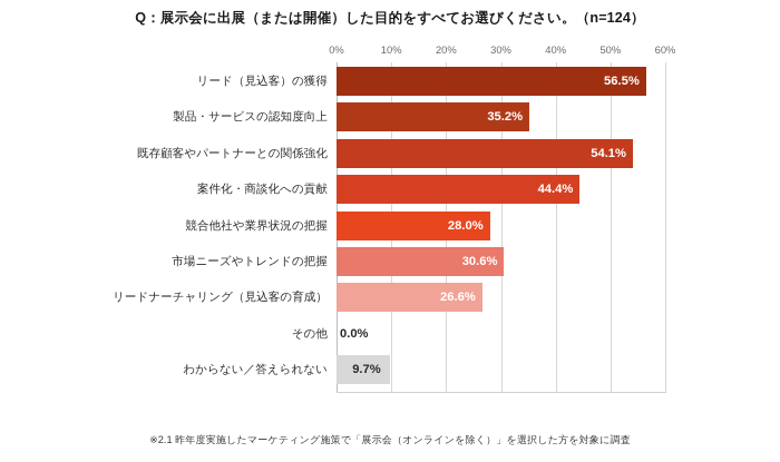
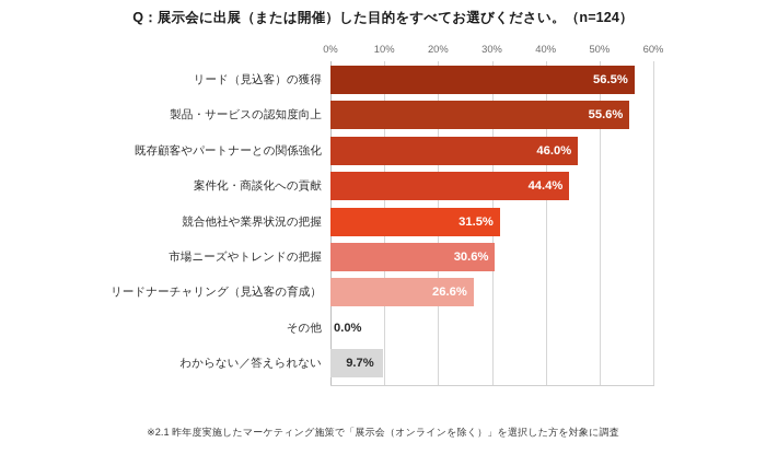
製品・サービスの認知度向上: 35.2% -> 55.6%
既存顧客やパートナーとの関係強化: 54.1% -> 46.0%
競合他社や業界状況の把握: 28.0% -> 31.5%
